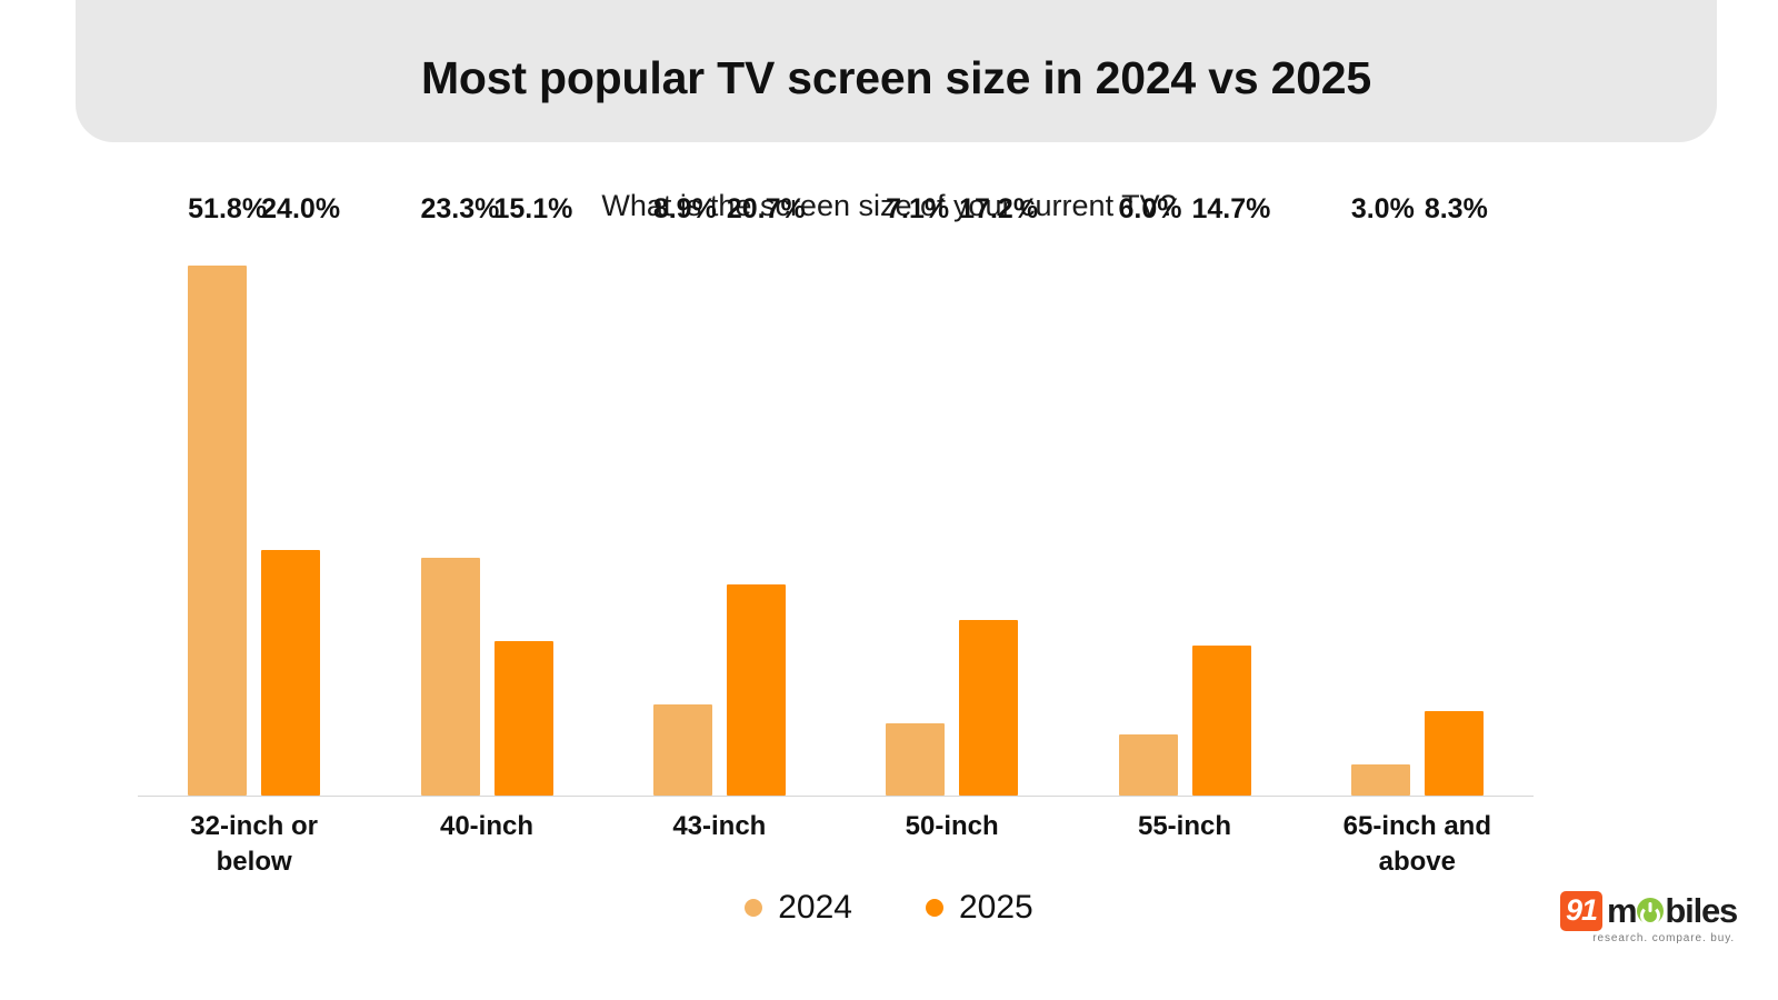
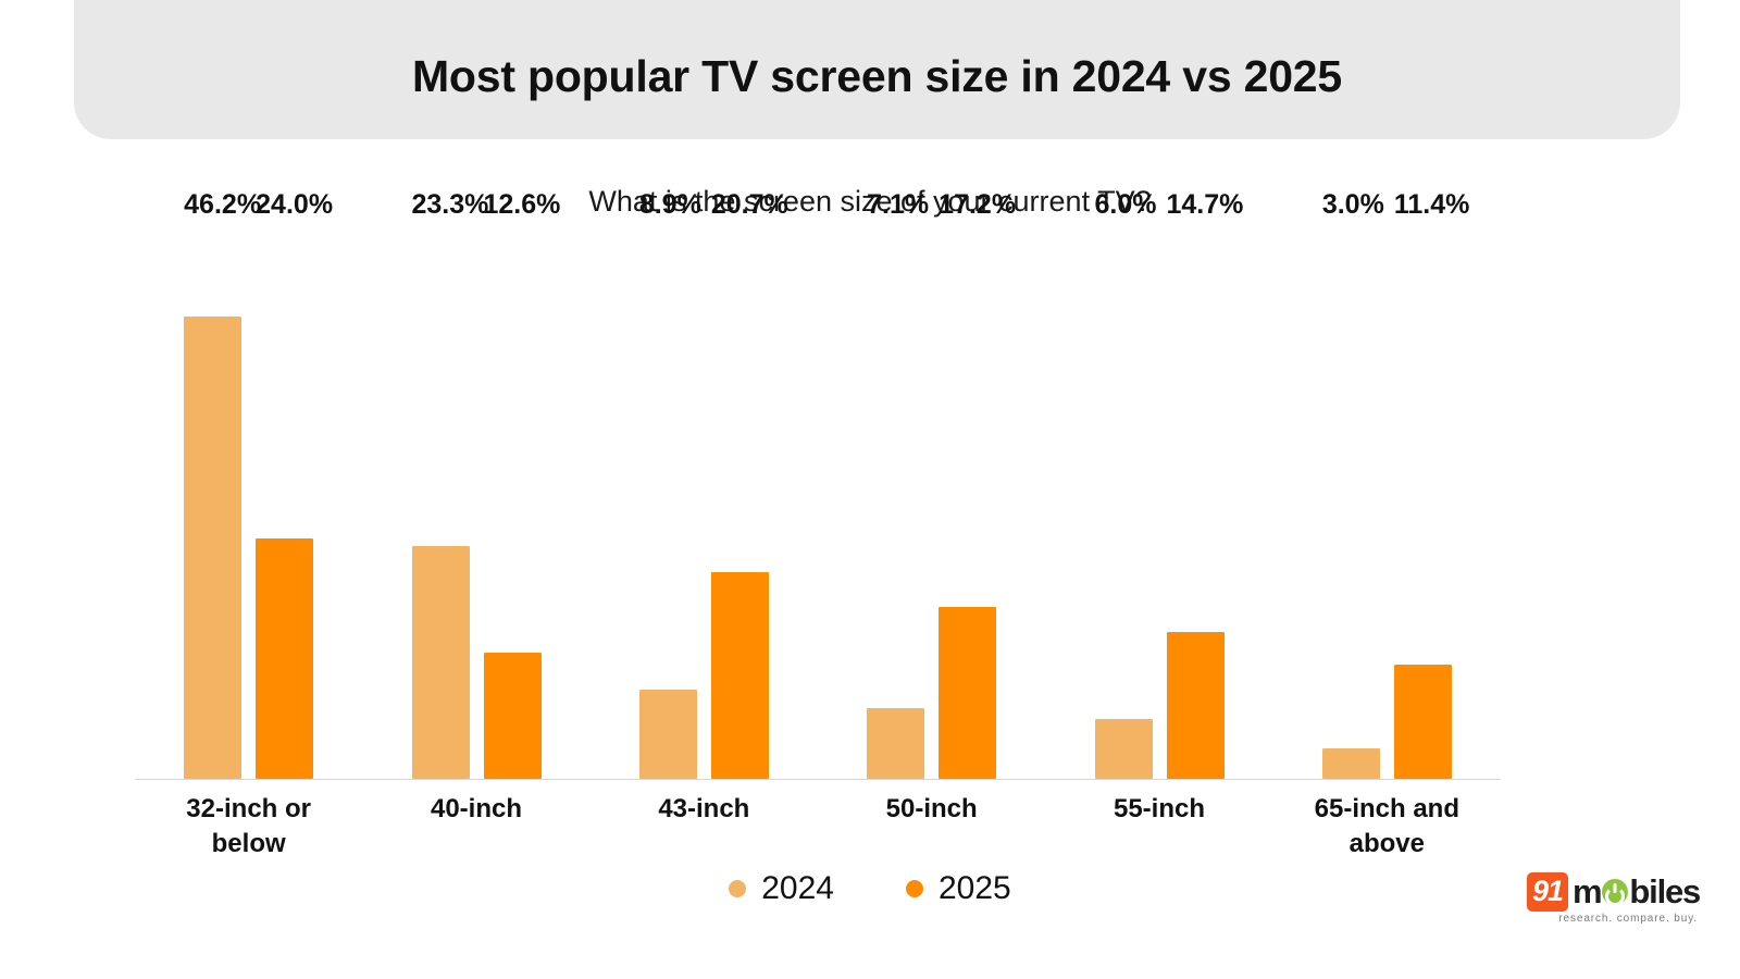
2024/32-inch or below: 51.8% -> 46.2%
2025/40-inch: 15.1% -> 12.6%
2025/65-inch and above: 8.3% -> 11.4%
